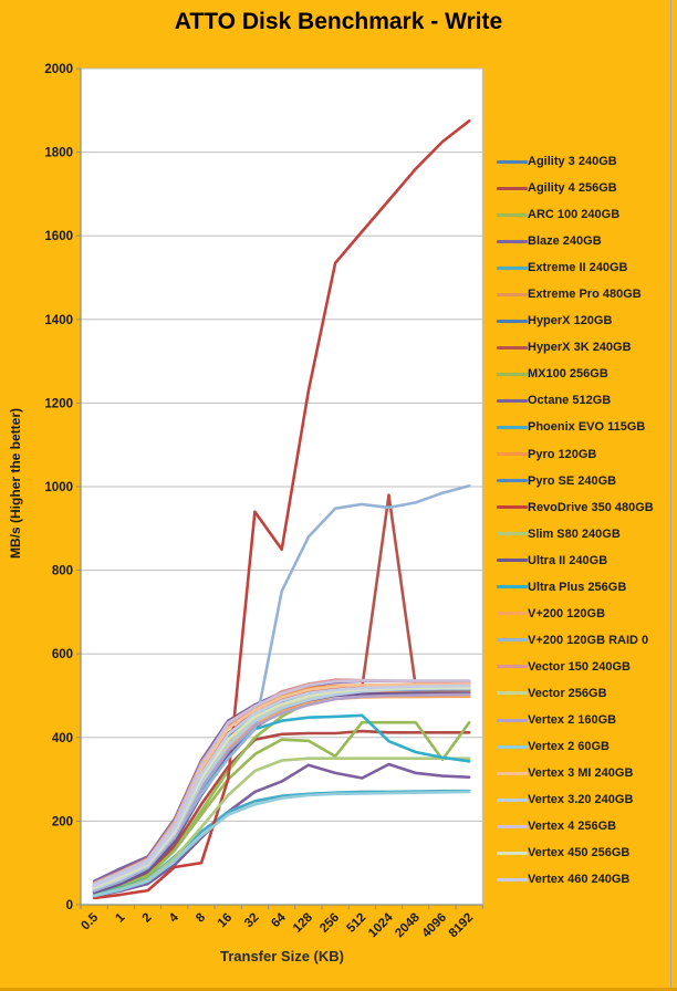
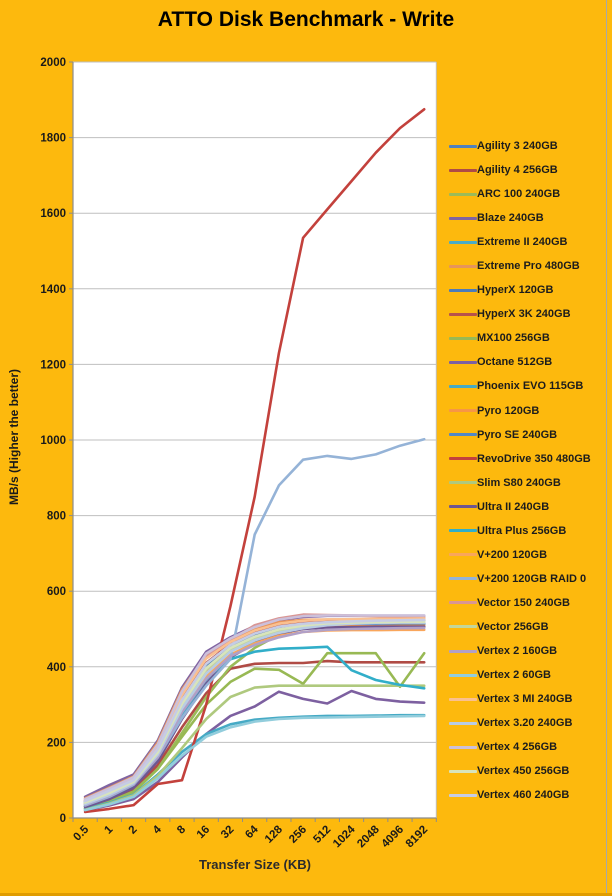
RevoDrive 350 480GB/32: 940 -> 560
HyperX 3K 240GB/1024: 980 -> 520
